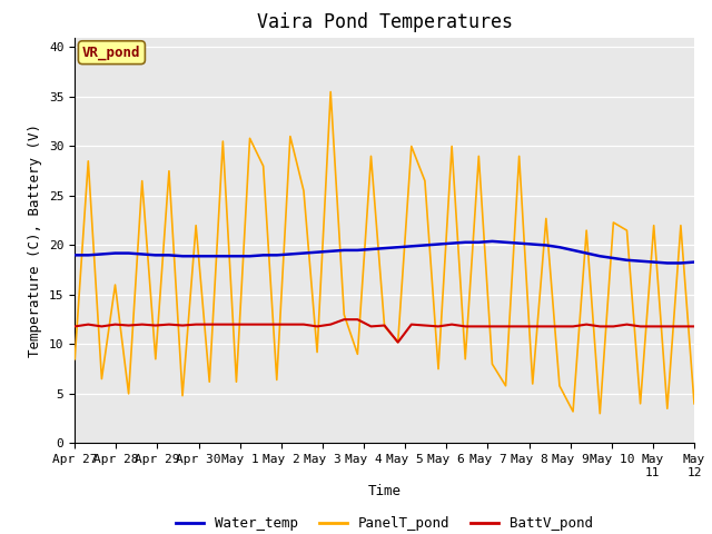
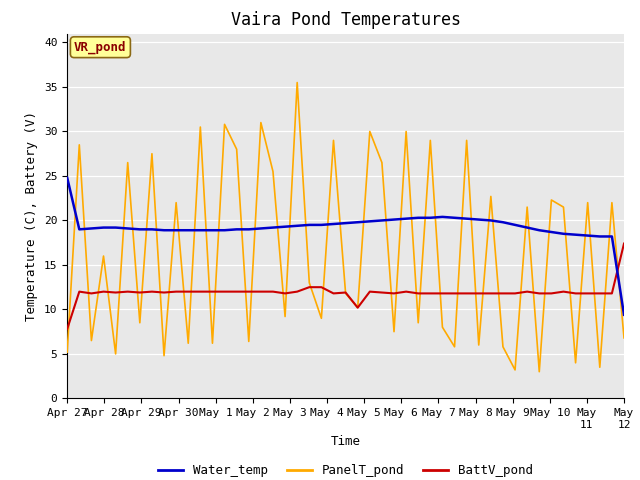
Water_temp/Apr 27: 19.0 -> 24.8
PanelT_pond/Apr 27: 8.5 -> 5.2
BattV_pond/Apr 27: 11.8 -> 7.8
Water_temp/May 12: 18.3 -> 9.4
PanelT_pond/May 12: 4.0 -> 6.8
BattV_pond/May 12: 11.8 -> 17.4
